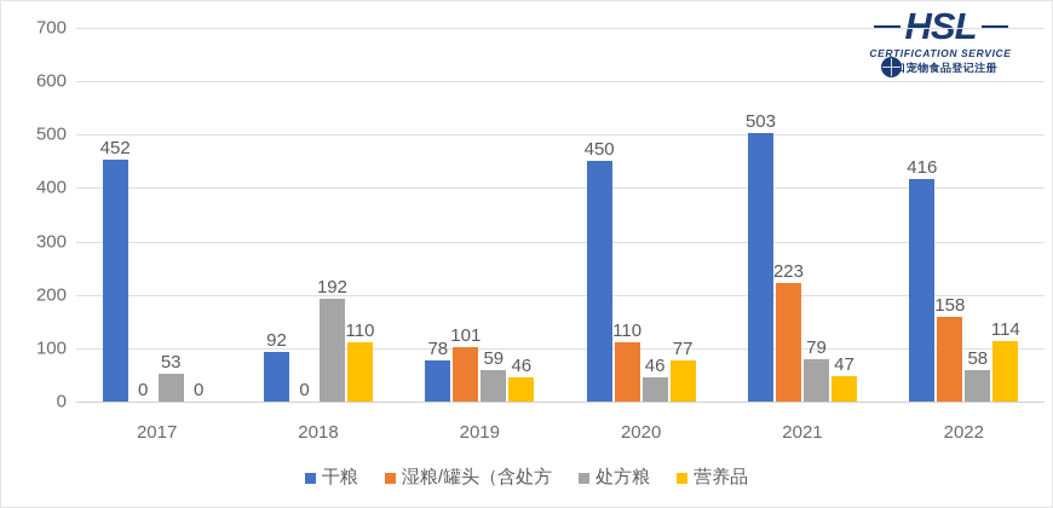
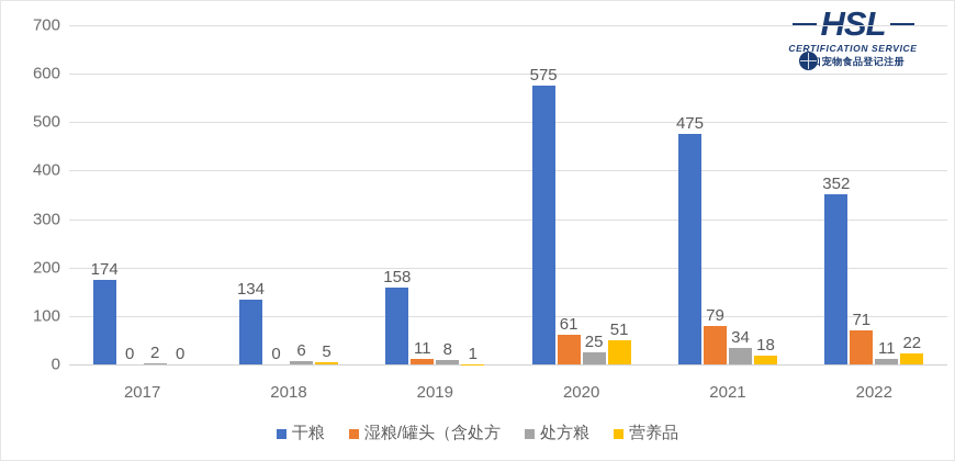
干粮/2017: 452 -> 174
处方粮/2017: 53 -> 2
干粮/2018: 92 -> 134
处方粮/2018: 192 -> 6
营养品/2018: 110 -> 5
干粮/2019: 78 -> 158
湿粮/罐头（含处方/2019: 101 -> 11
处方粮/2019: 59 -> 8
营养品/2019: 46 -> 1
干粮/2020: 450 -> 575
湿粮/罐头（含处方/2020: 110 -> 61
处方粮/2020: 46 -> 25
营养品/2020: 77 -> 51
干粮/2021: 503 -> 475
湿粮/罐头（含处方/2021: 223 -> 79
处方粮/2021: 79 -> 34
营养品/2021: 47 -> 18
干粮/2022: 416 -> 352
湿粮/罐头（含处方/2022: 158 -> 71
处方粮/2022: 58 -> 11
营养品/2022: 114 -> 22
